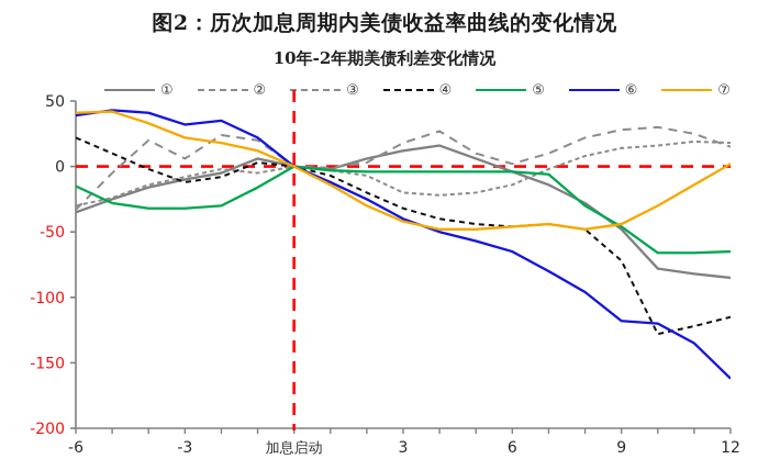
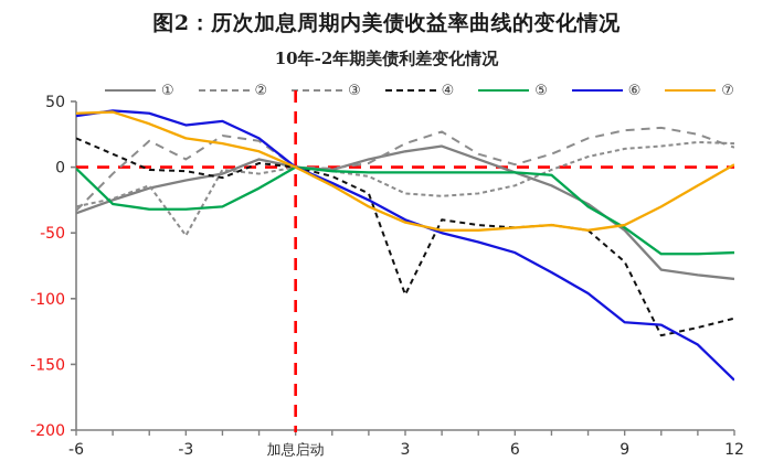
⑤/-6: -15 -> -1
②/-3: -8 -> -52
④/-3: -12 -> -3
④/3: -32 -> -97
